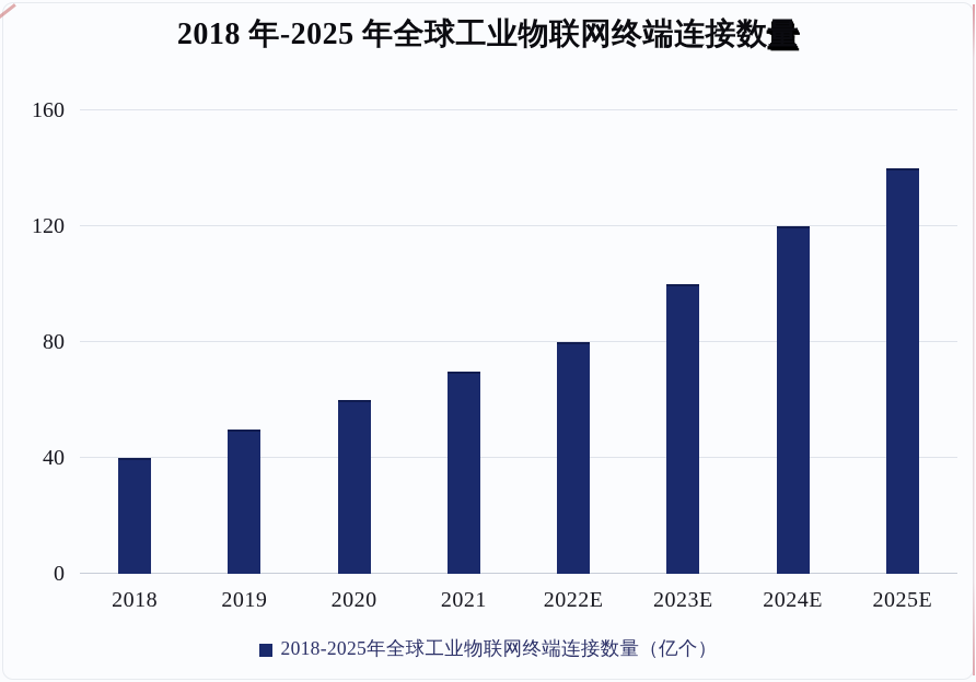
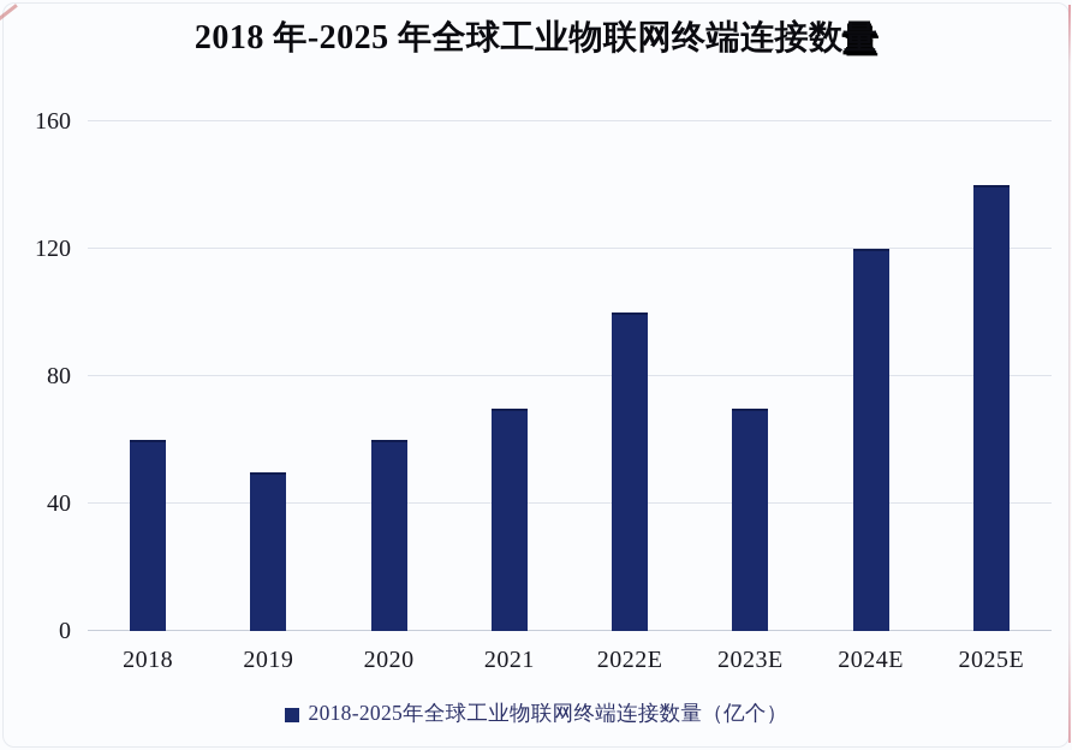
2018: 40 -> 60
2022E: 80 -> 100
2023E: 100 -> 70
